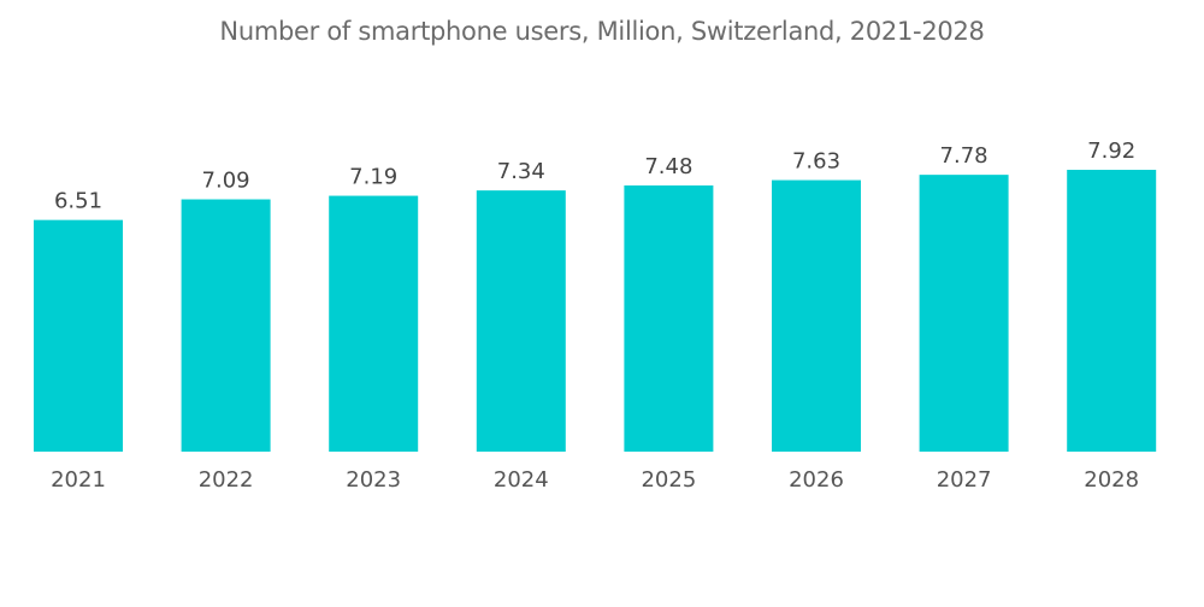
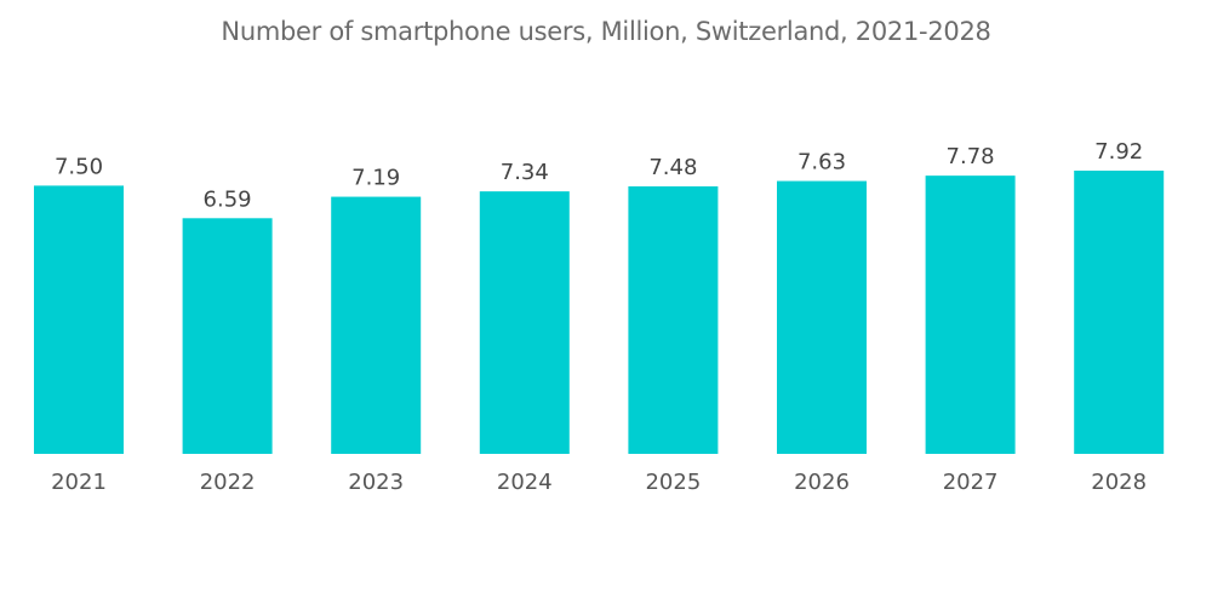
2021: 6.51 -> 7.50
2022: 7.09 -> 6.59
